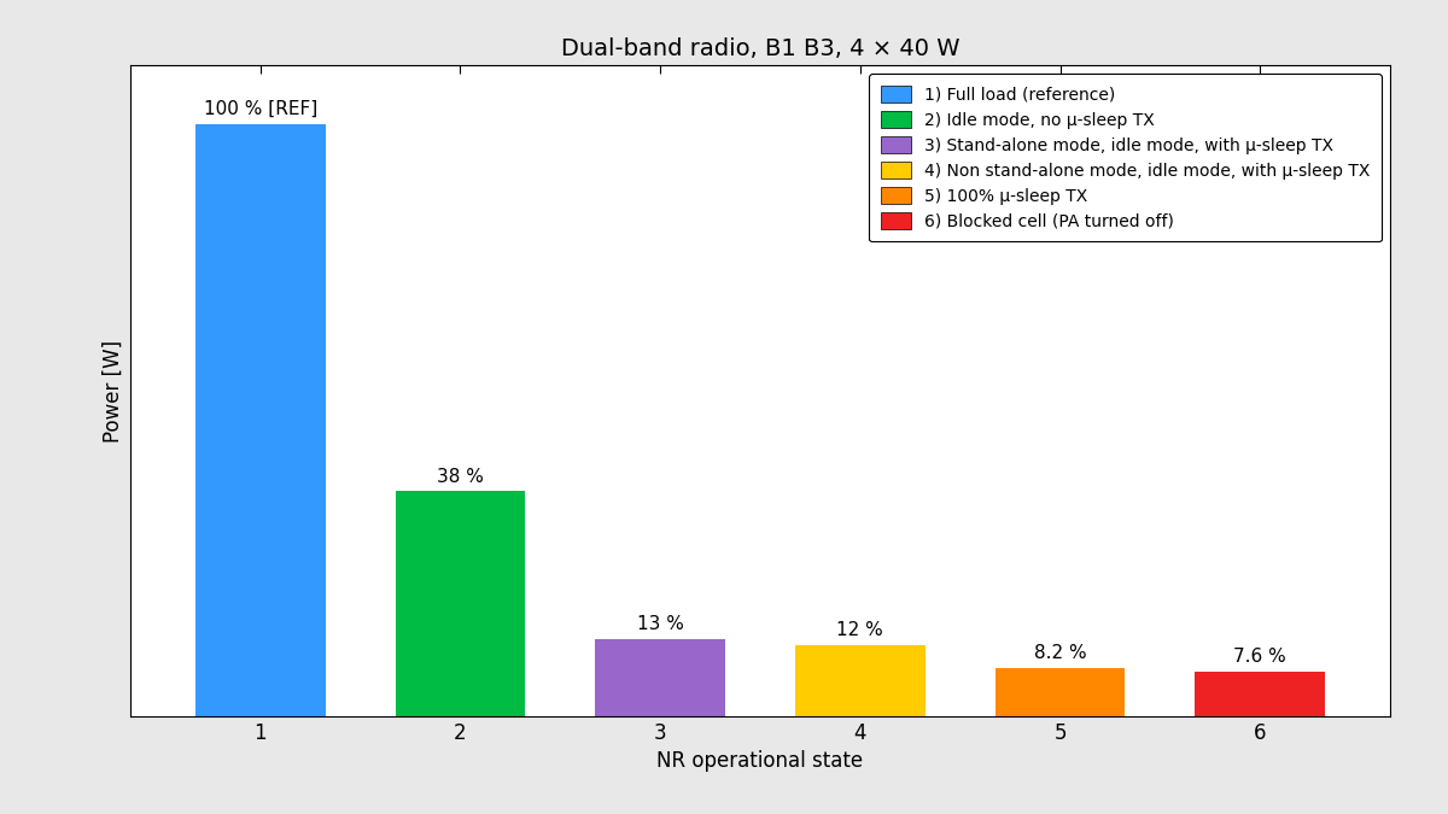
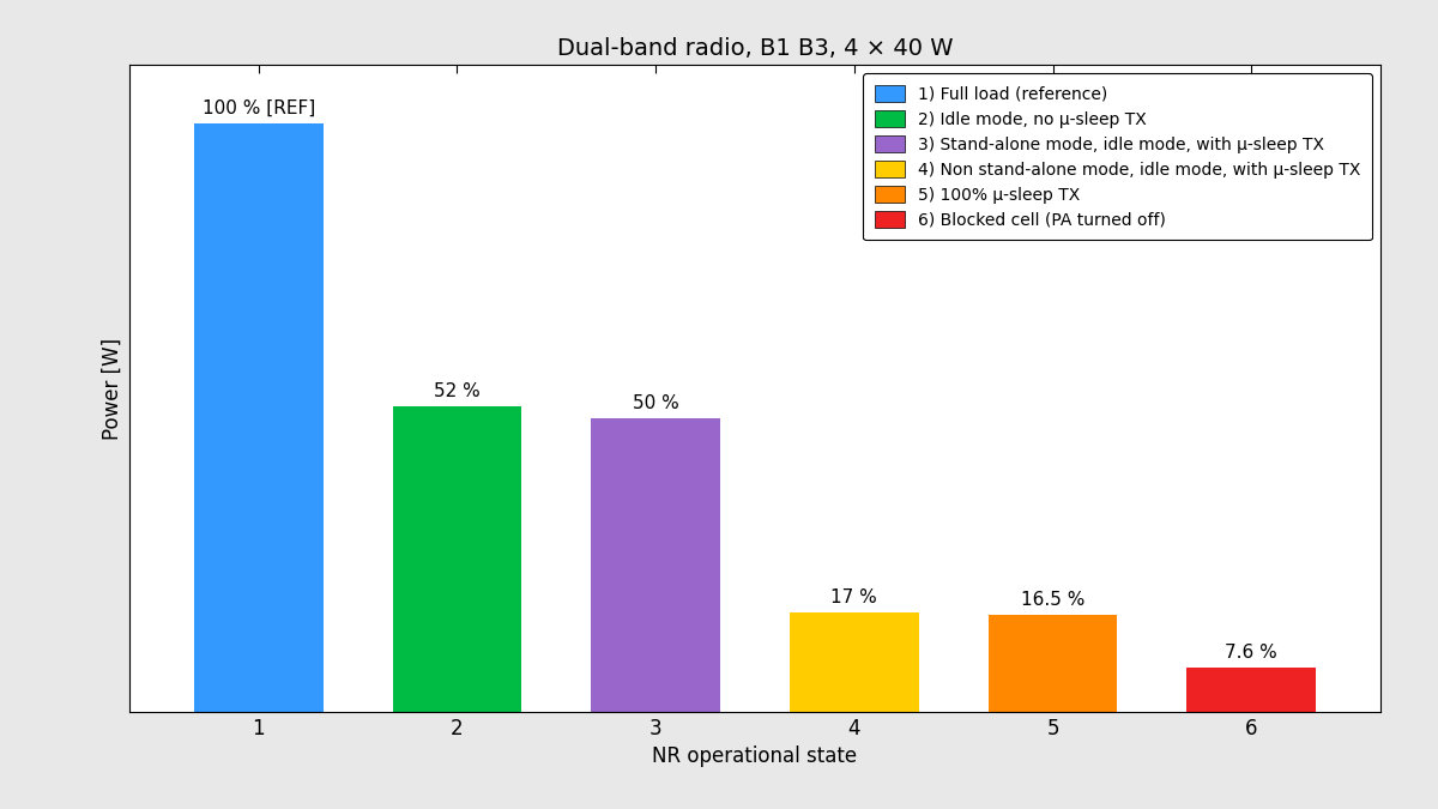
2: 38 -> 52
3: 13 -> 50
4: 12 -> 17
5: 8.2 -> 16.5
